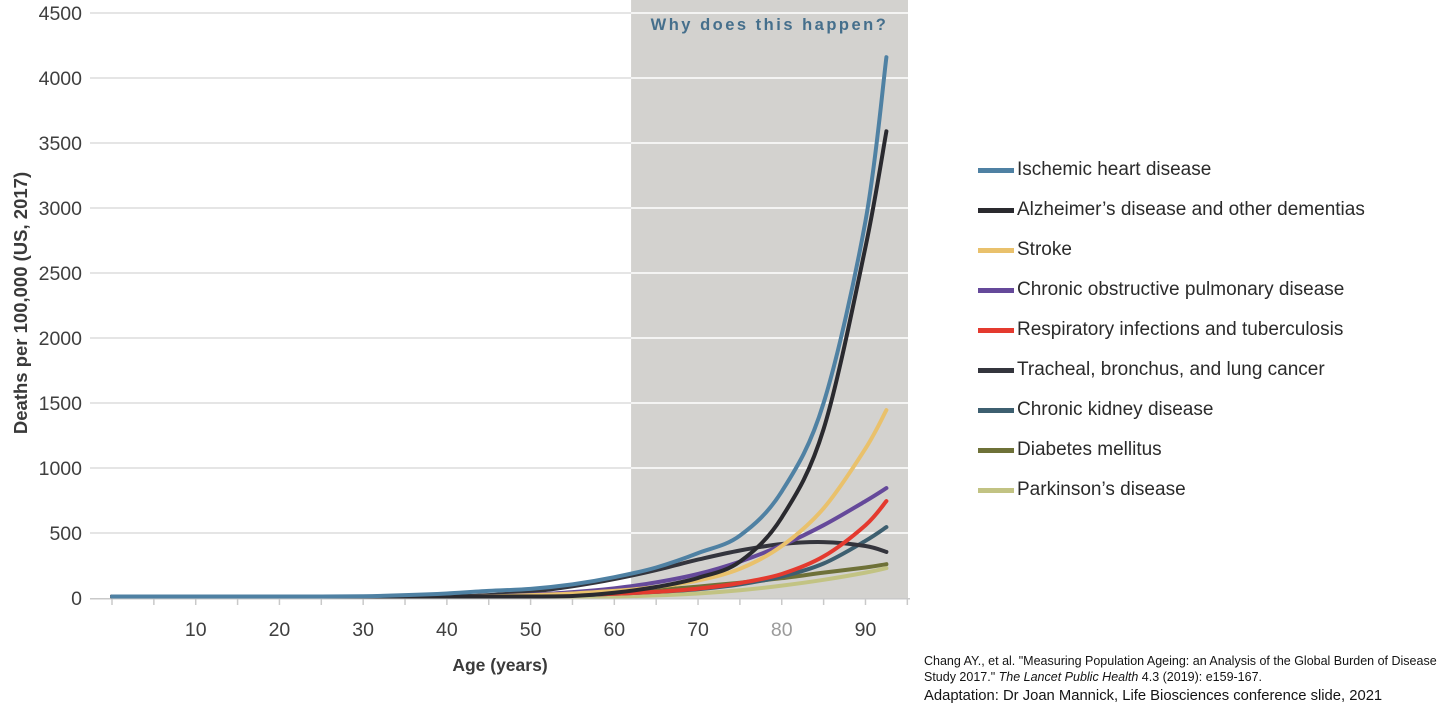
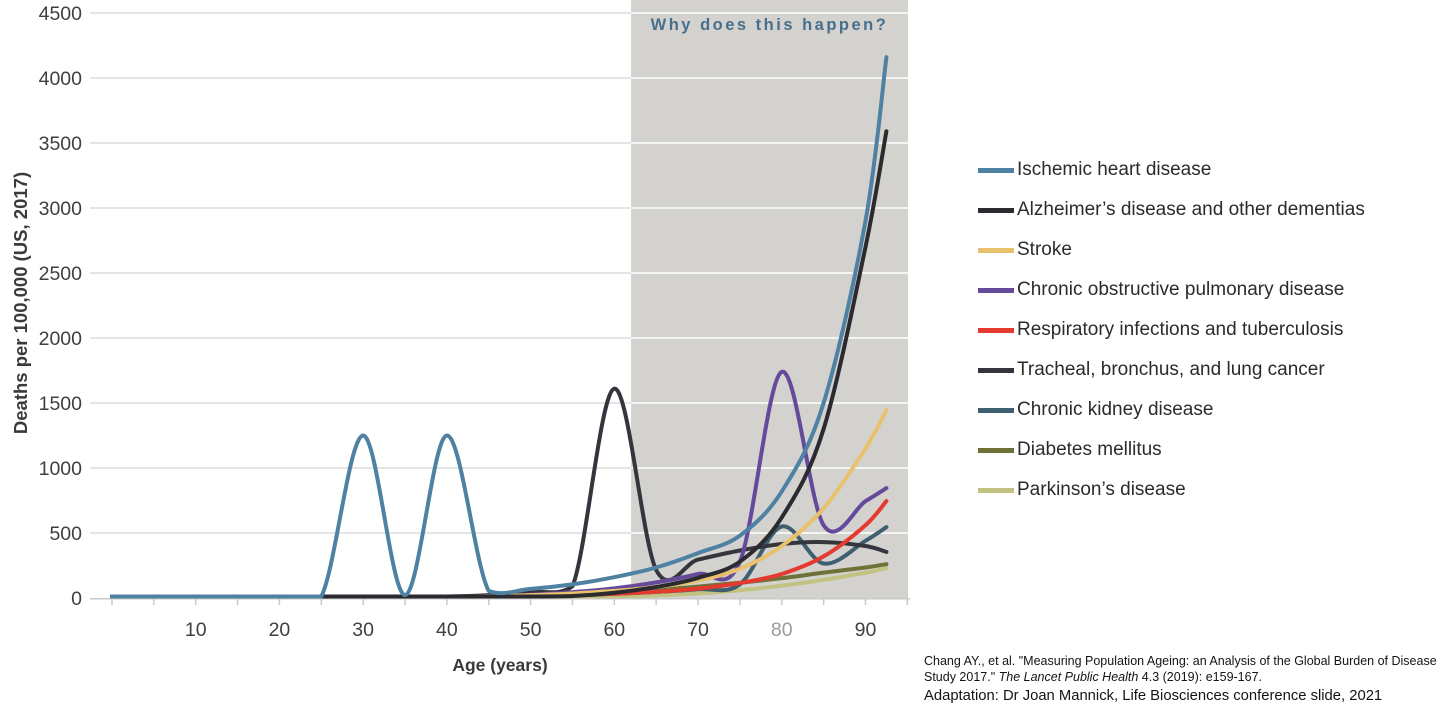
Ischemic heart disease/30: 10 -> 1250
Ischemic heart disease/40: 40 -> 1250
Tracheal, bronchus, and lung cancer/60: 140 -> 1610
Chronic obstructive pulmonary disease/80: 400 -> 1740
Chronic kidney disease/80: 160 -> 550
